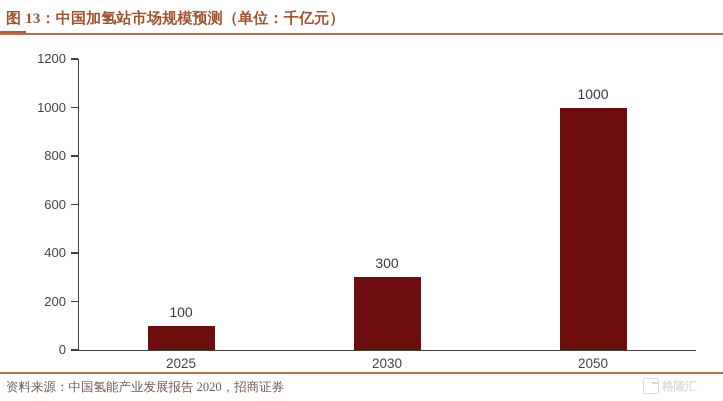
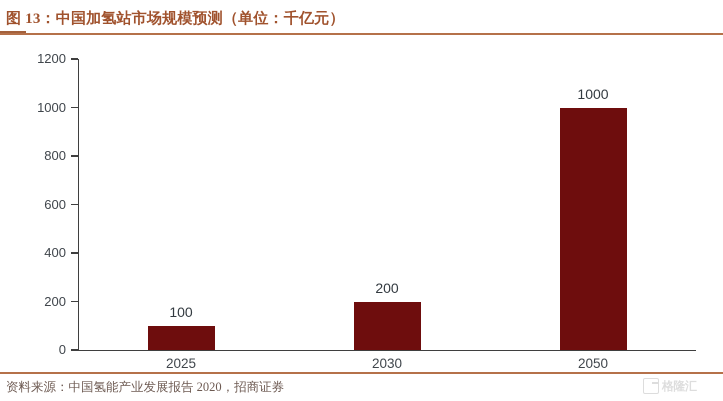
2030: 300 -> 200
